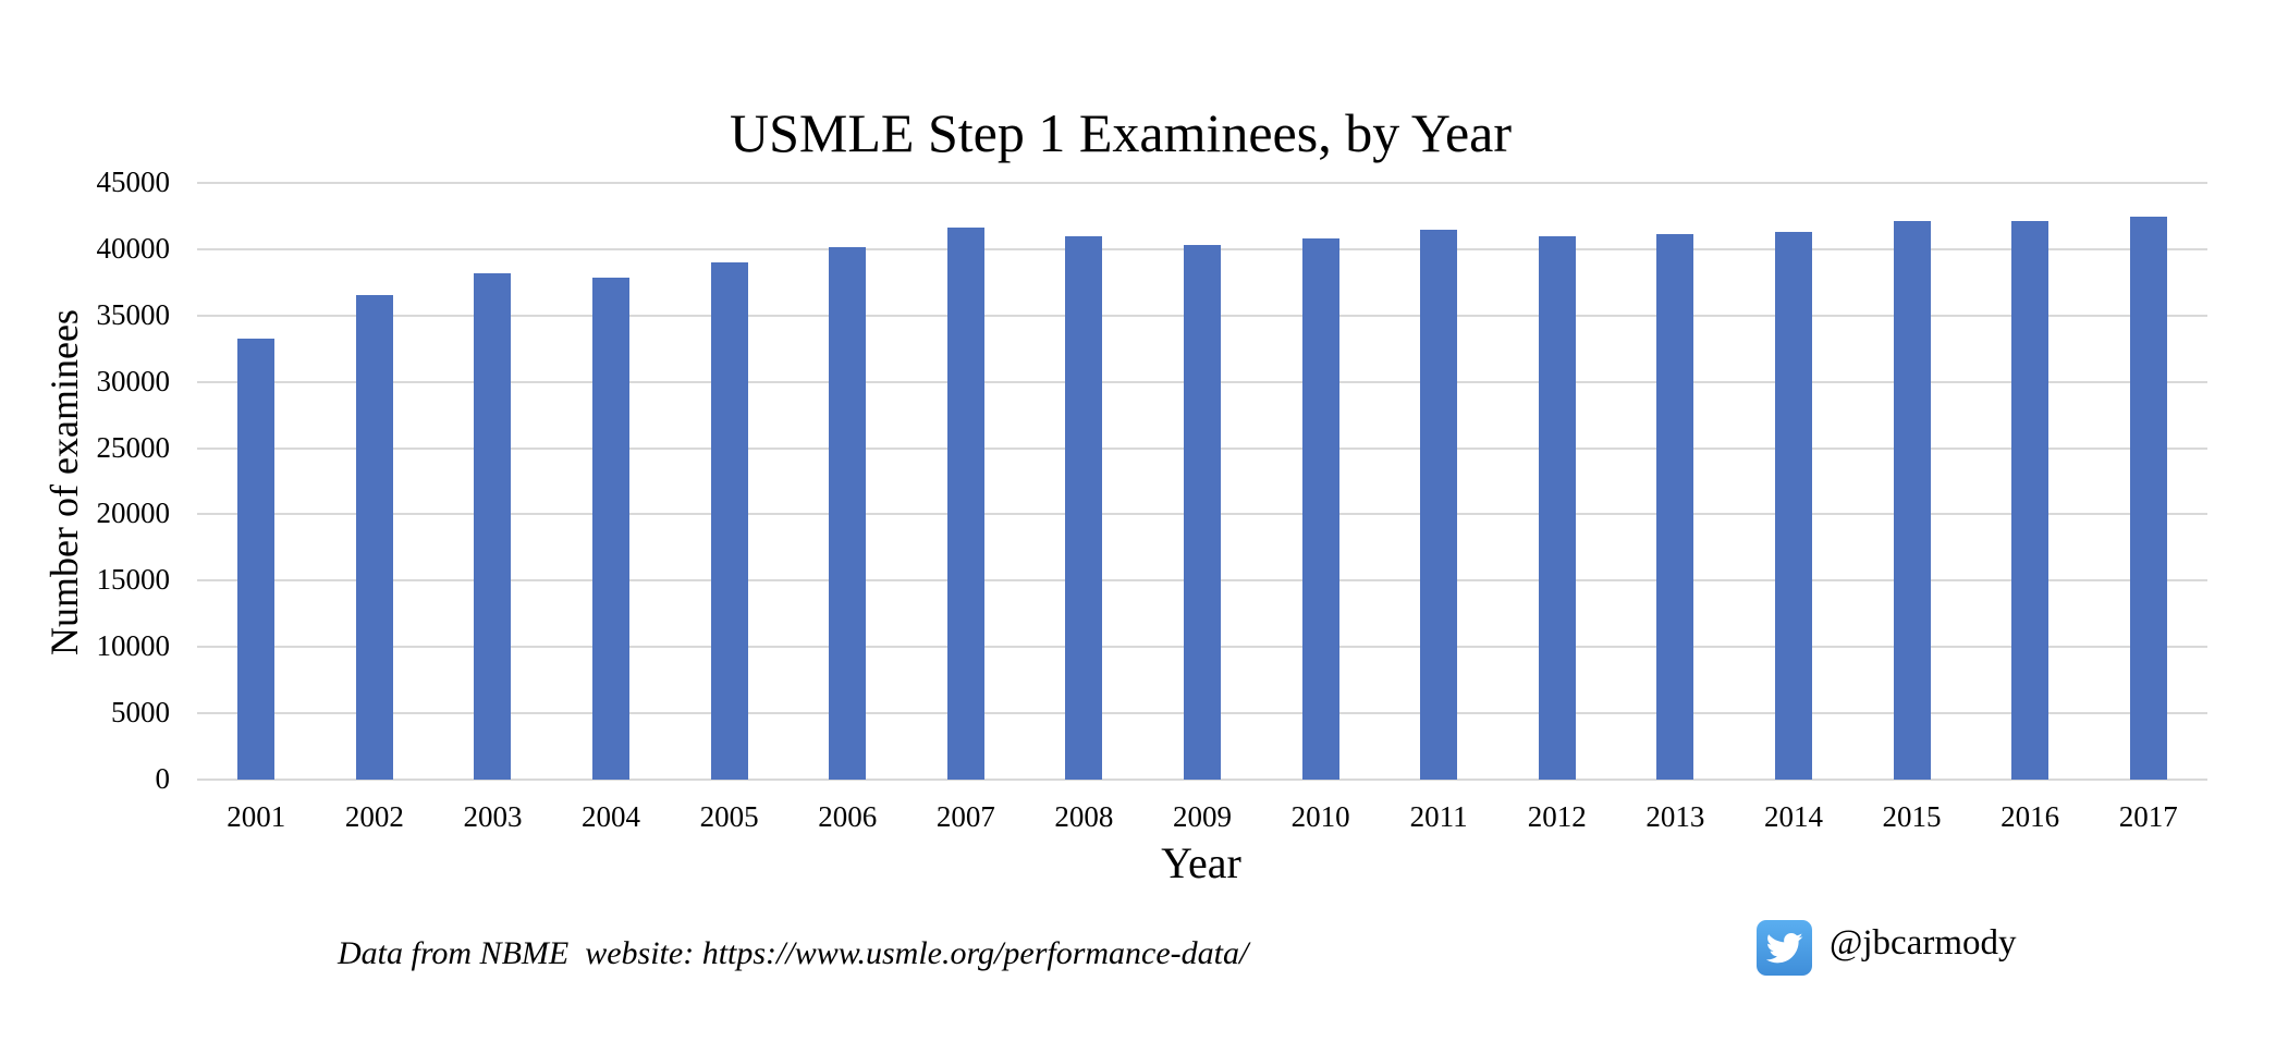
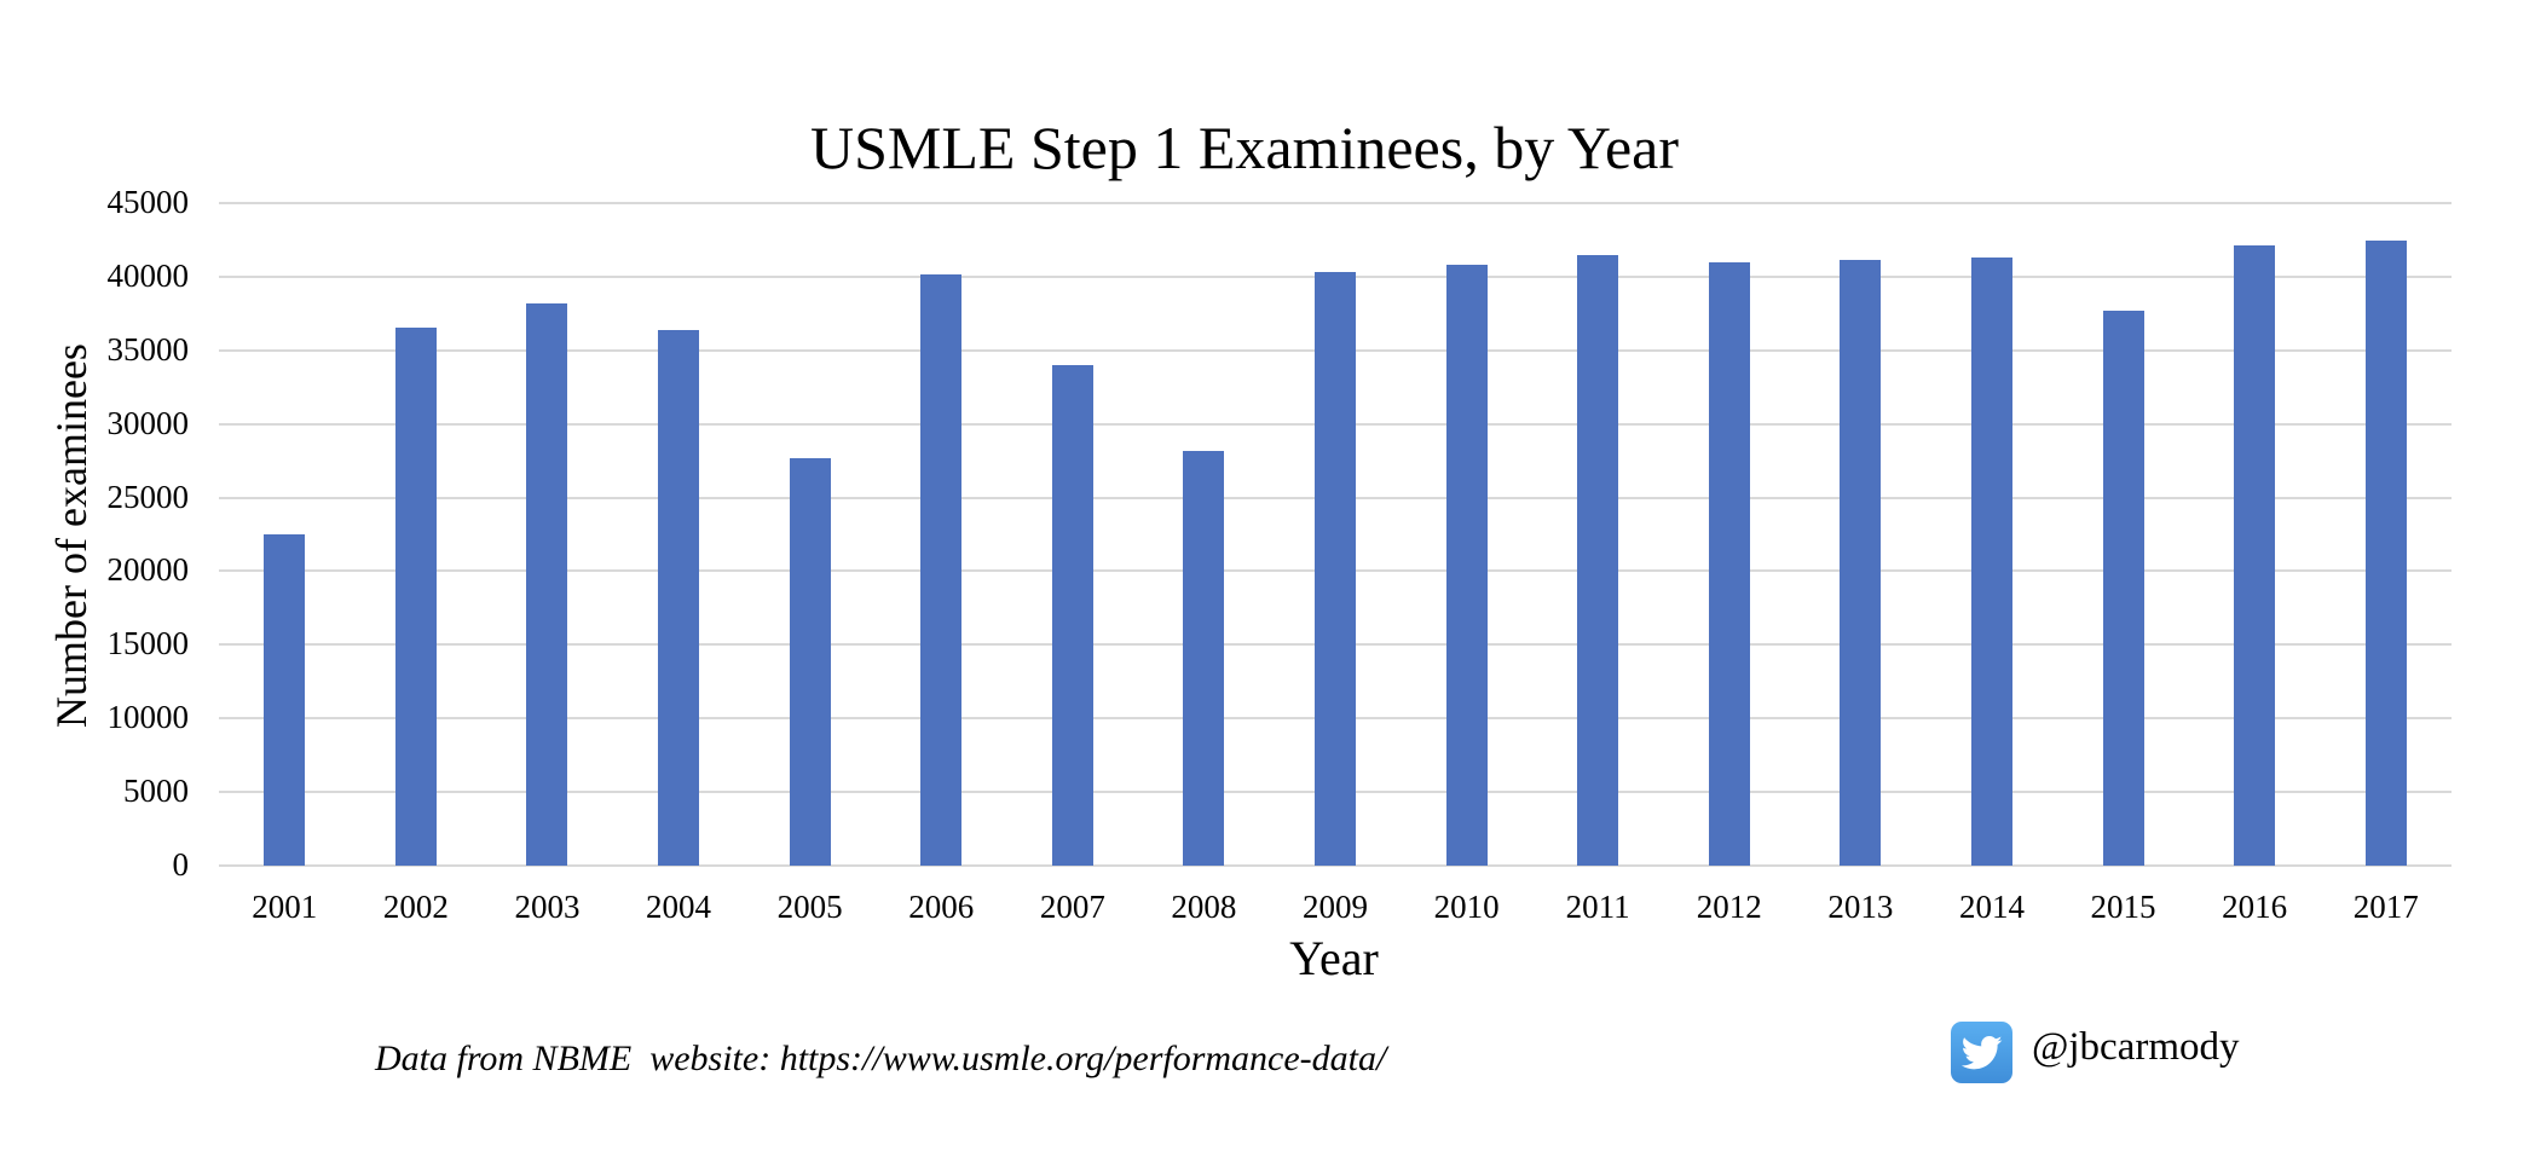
2001: 33200 -> 22500
2004: 37800 -> 36400
2005: 39000 -> 27700
2007: 41600 -> 34000
2008: 41000 -> 28200
2015: 42100 -> 37700
